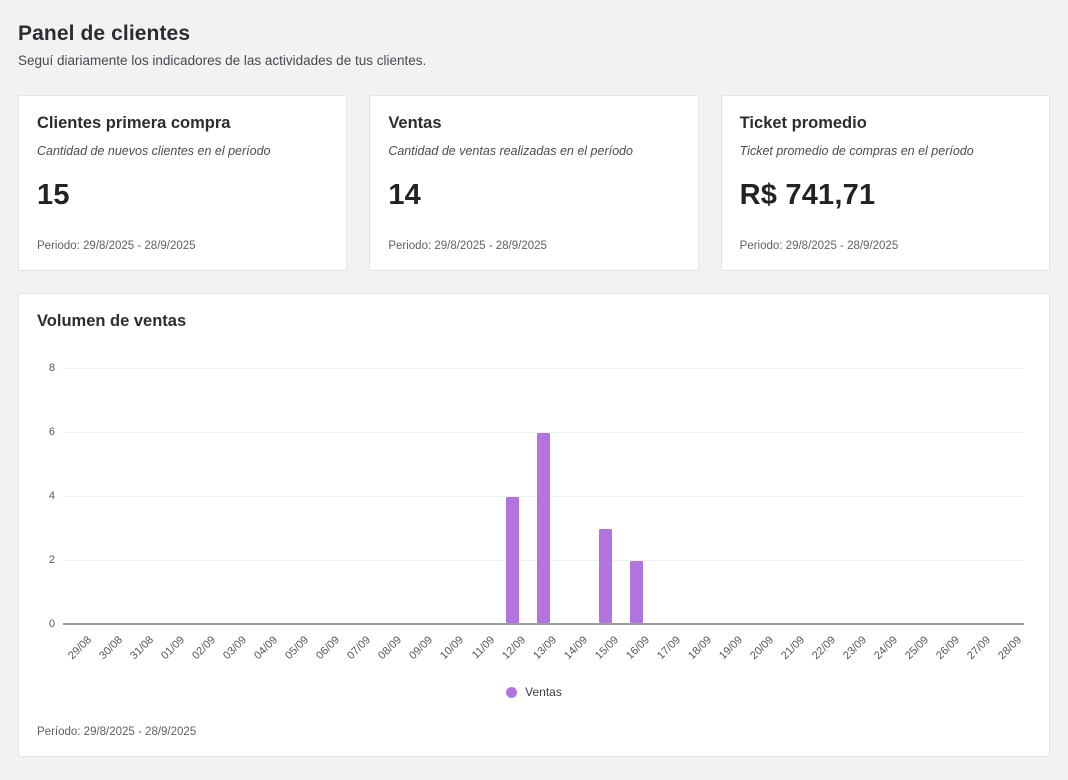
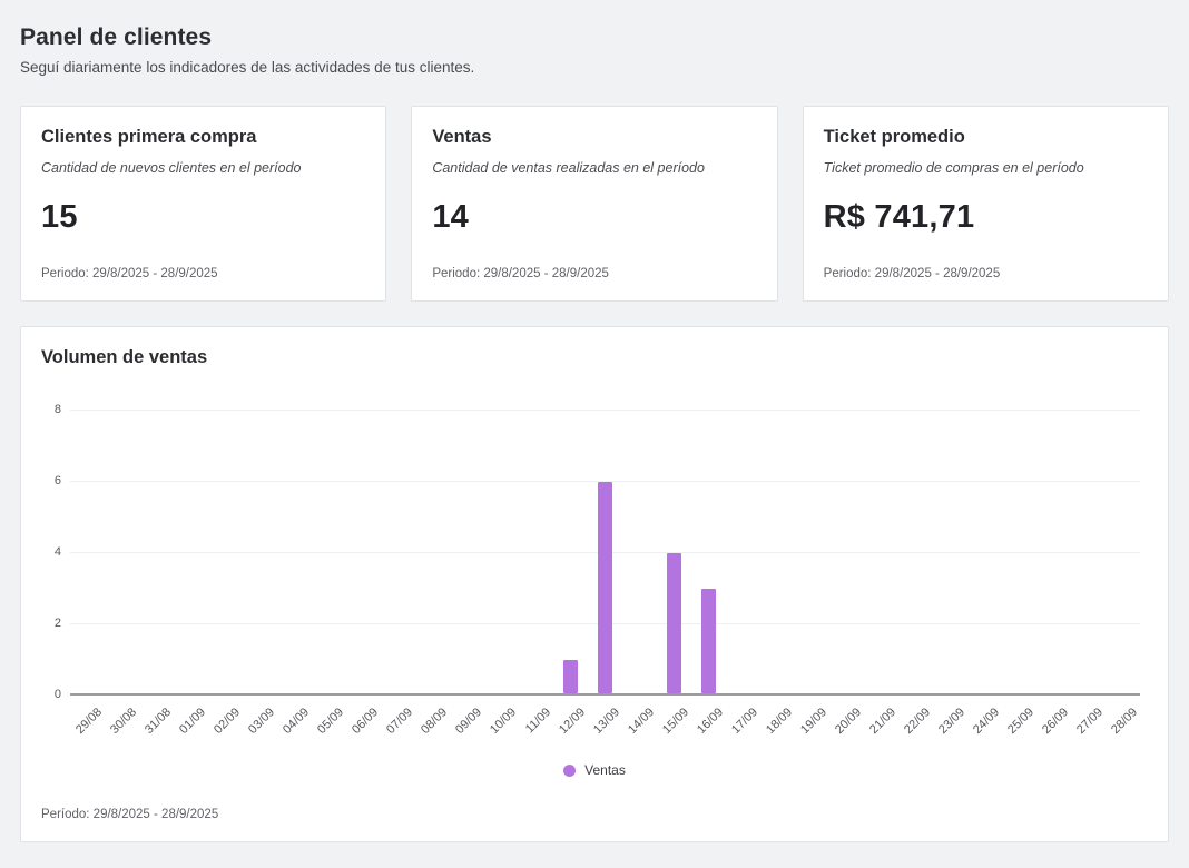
12/09: 4 -> 1
15/09: 3 -> 4
16/09: 2 -> 3
